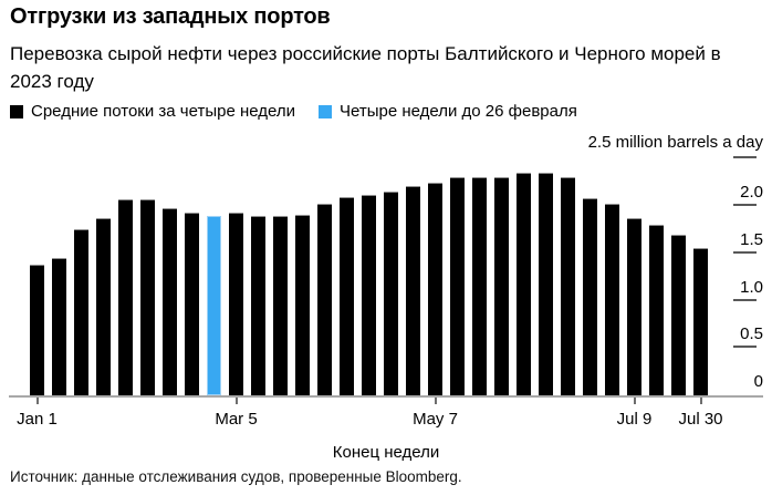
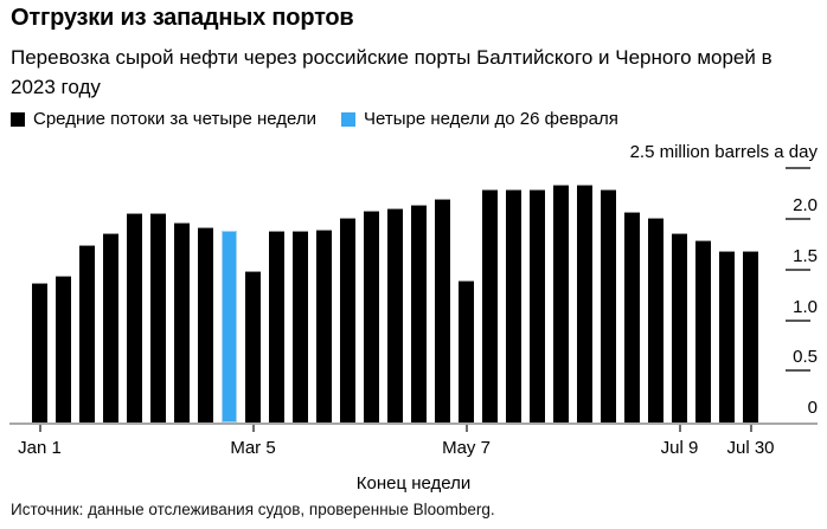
Mar 5: 1.9 -> 1.5
May 7: 2.2 -> 1.4
Jul 30: 1.6 -> 1.7
